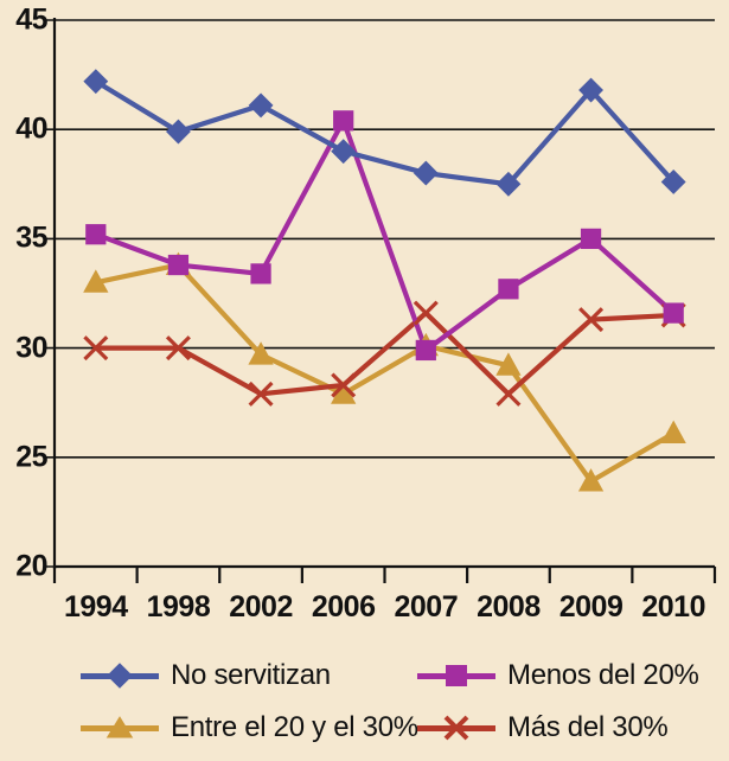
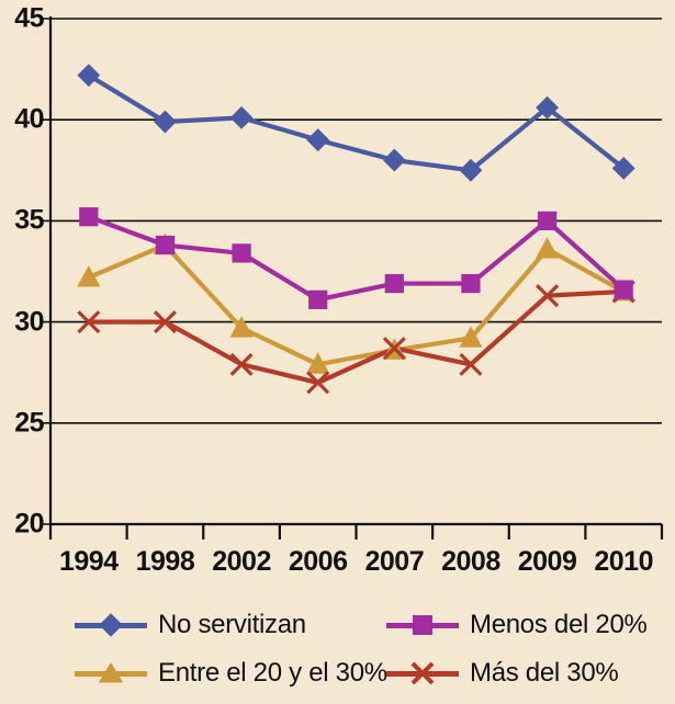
Entre el 20 y el 30%/1994: 33.0 -> 32.2
No servitizan/2002: 41.1 -> 40.1
Menos del 20%/2006: 40.4 -> 31.1
Más del 30%/2006: 28.3 -> 27.0
Menos del 20%/2007: 29.9 -> 31.9
Entre el 20 y el 30%/2007: 30.1 -> 28.6
Más del 30%/2007: 31.6 -> 28.7
Menos del 20%/2008: 32.7 -> 31.9
No servitizan/2009: 41.8 -> 40.6
Entre el 20 y el 30%/2009: 23.9 -> 33.6
Entre el 20 y el 30%/2010: 26.1 -> 31.5
